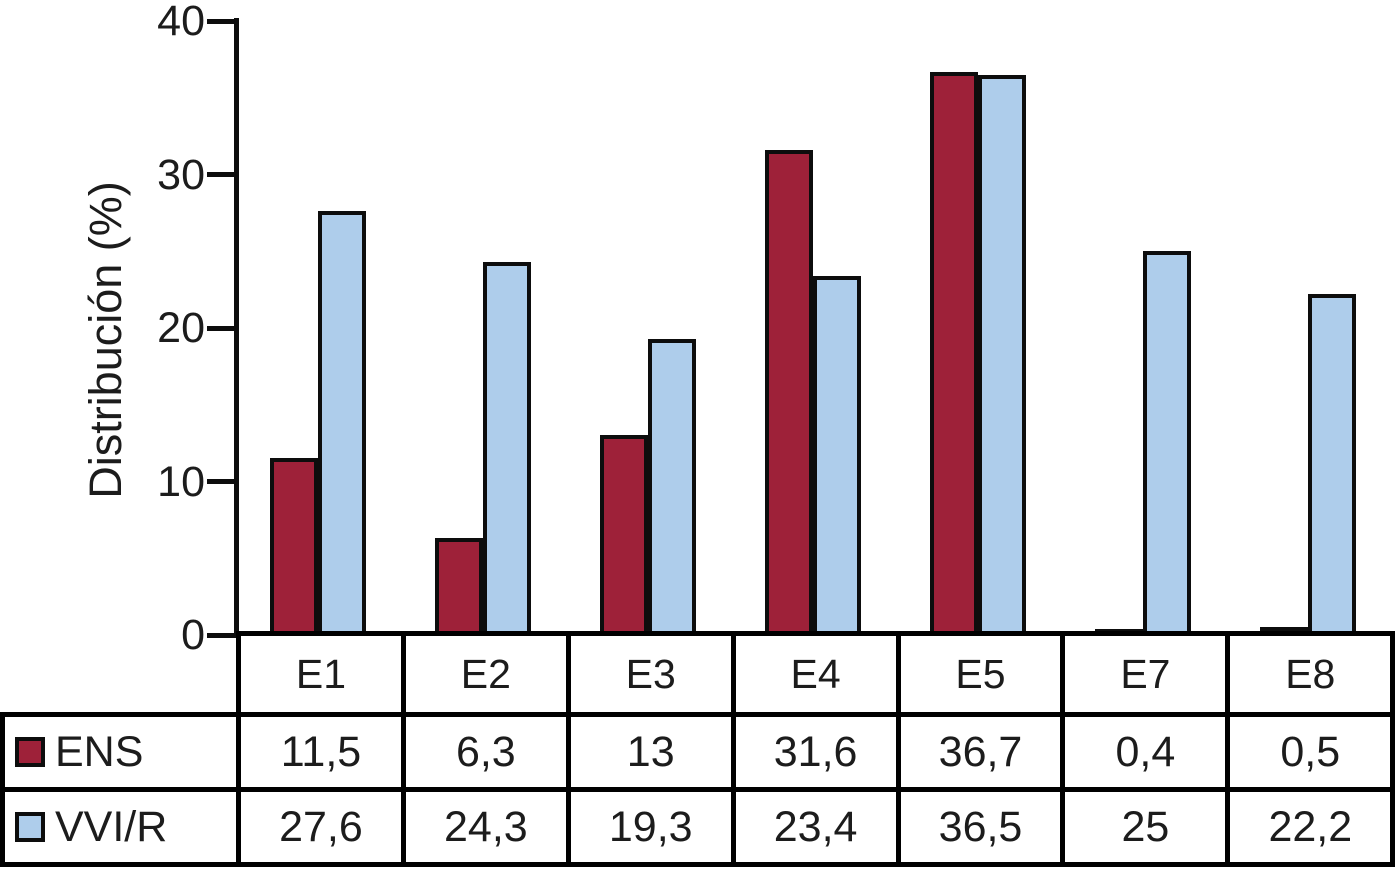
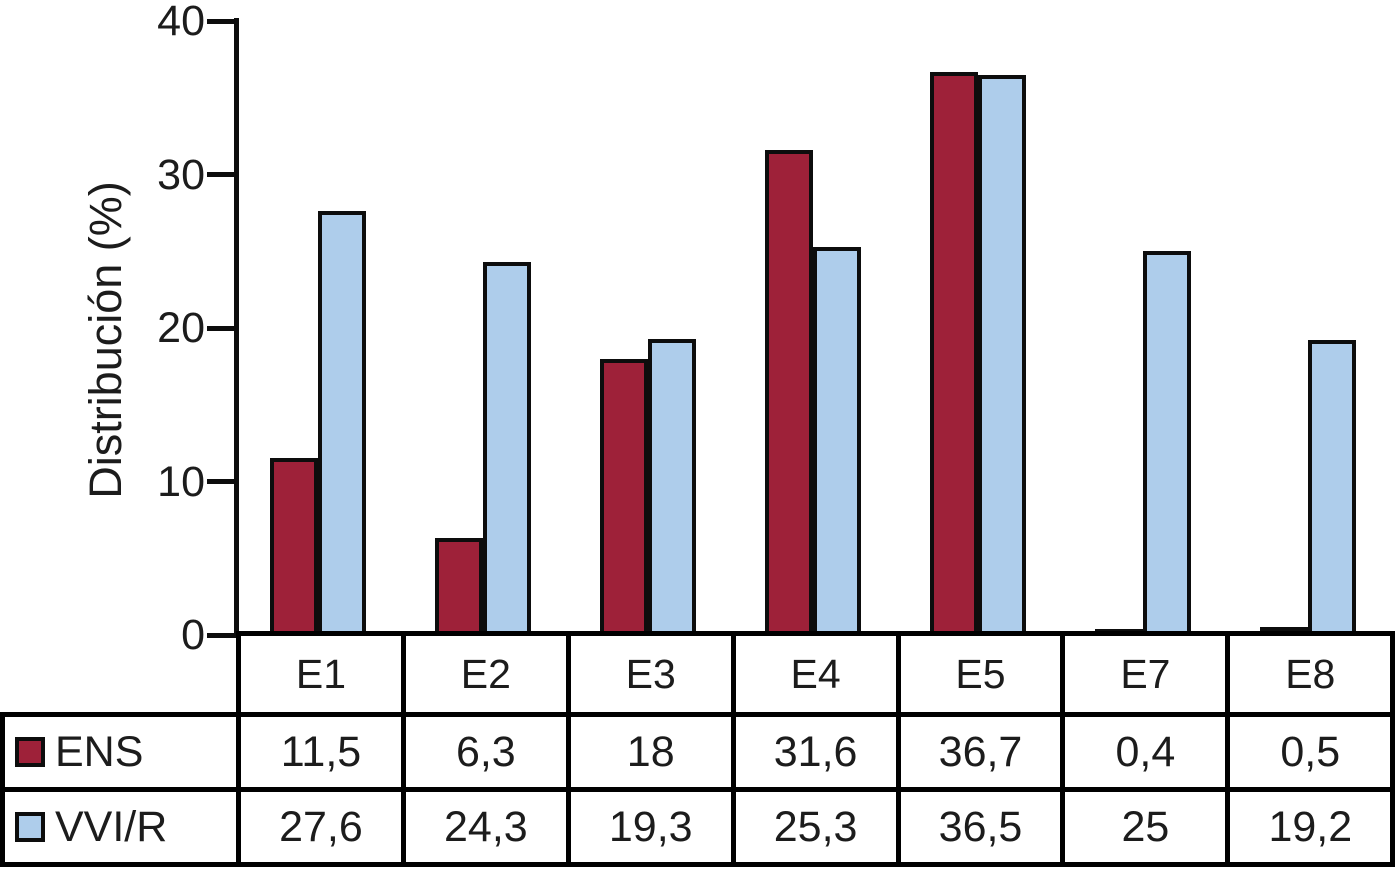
ENS/E3: 13 -> 18
VVI/R/E4: 23,4 -> 25,3
VVI/R/E8: 22,2 -> 19,2
